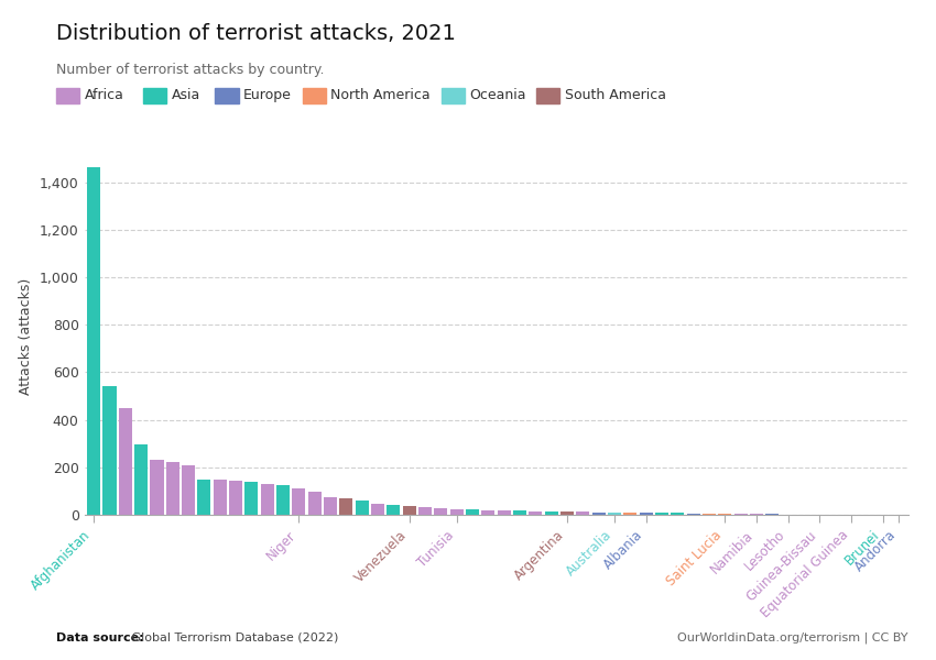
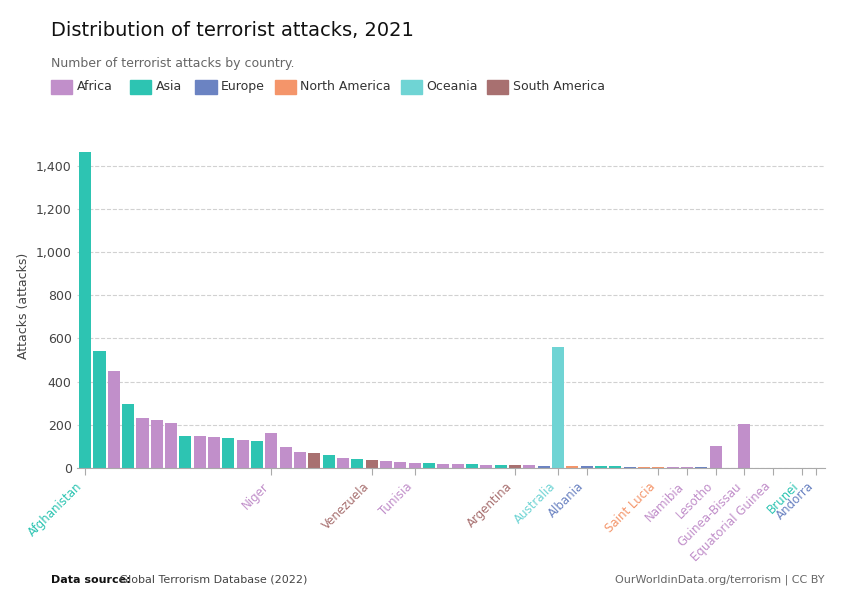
Niger: 110 -> 160
Australia: 10 -> 560
Lesotho: 2 -> 100
Guinea-Bissau: 2 -> 205
